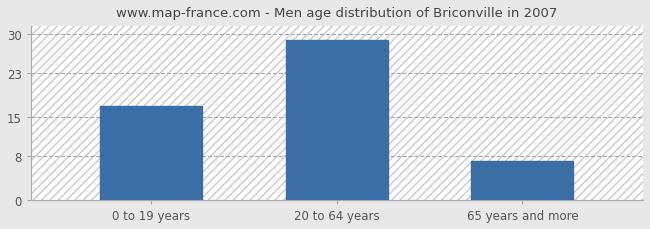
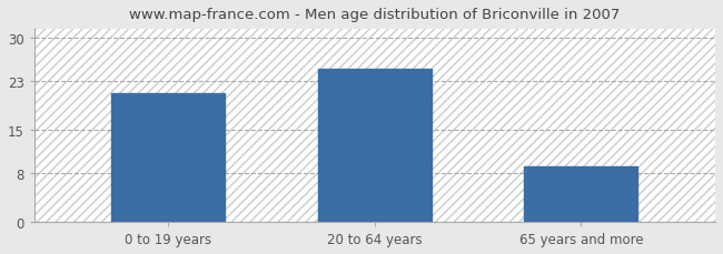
0 to 19 years: 17 -> 21
20 to 64 years: 29 -> 25
65 years and more: 7 -> 9
